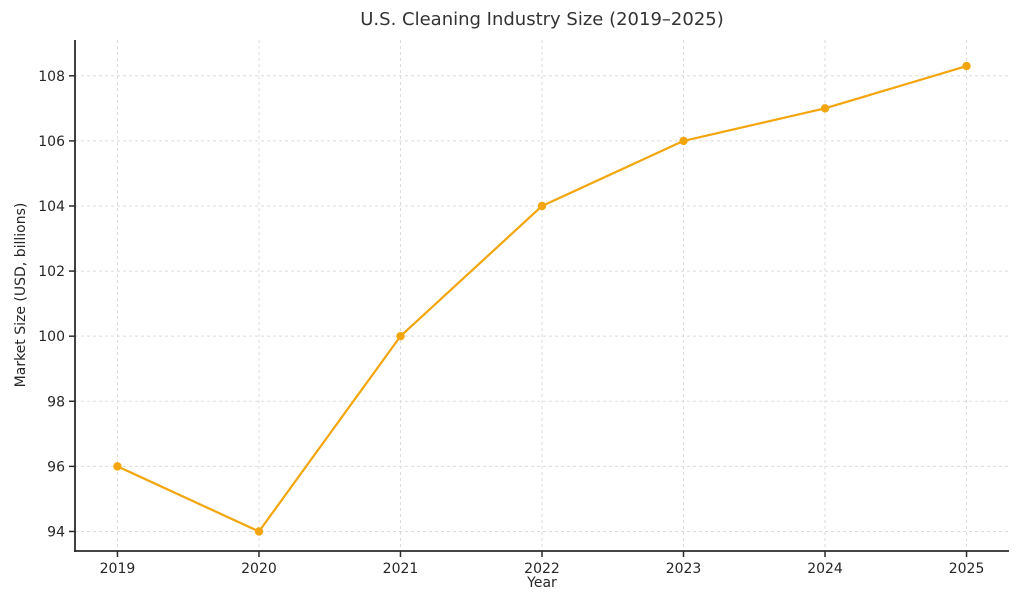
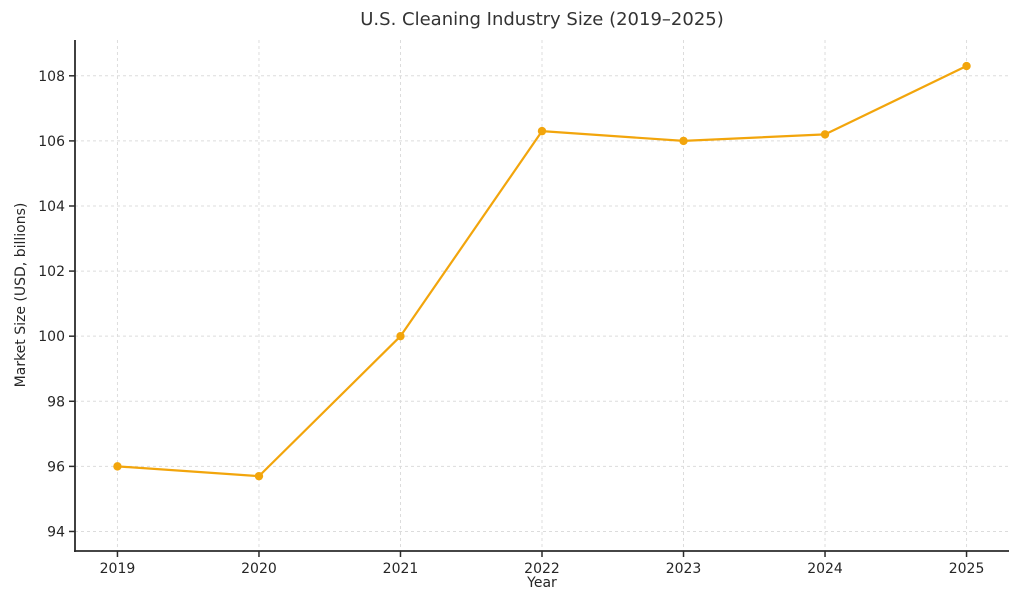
2020: 94.0 -> 95.7
2022: 104.0 -> 106.3
2024: 107.0 -> 106.2
